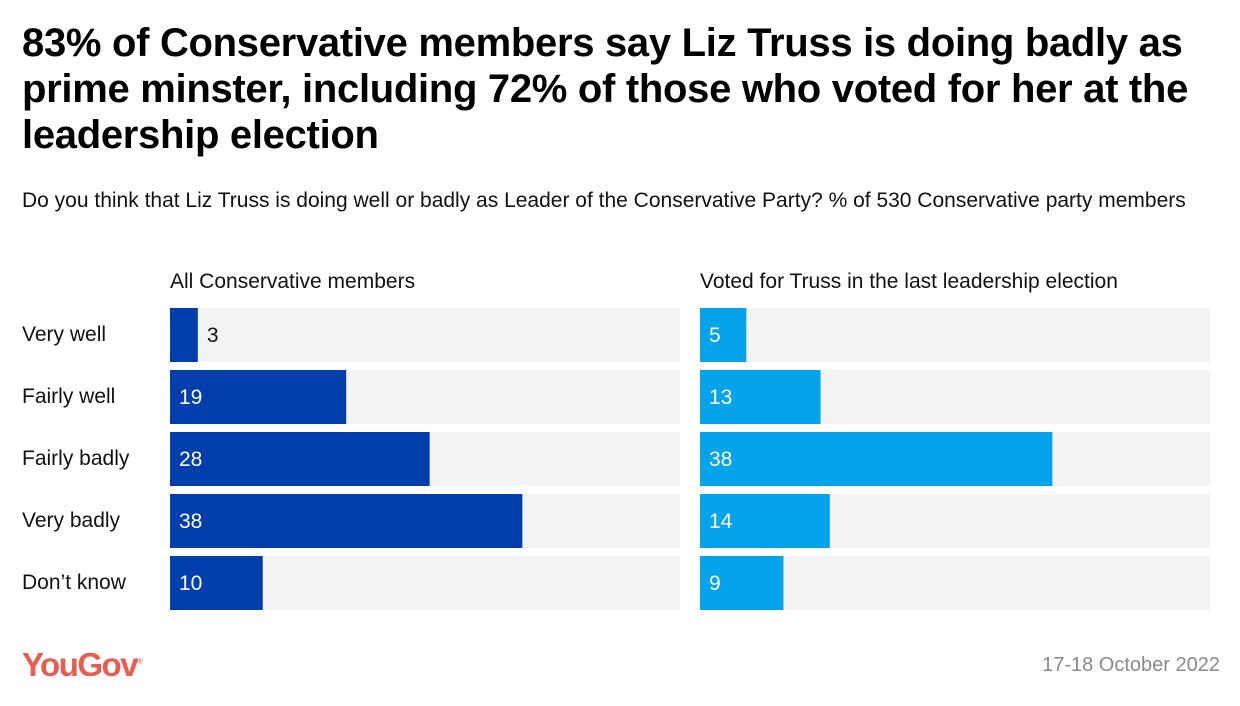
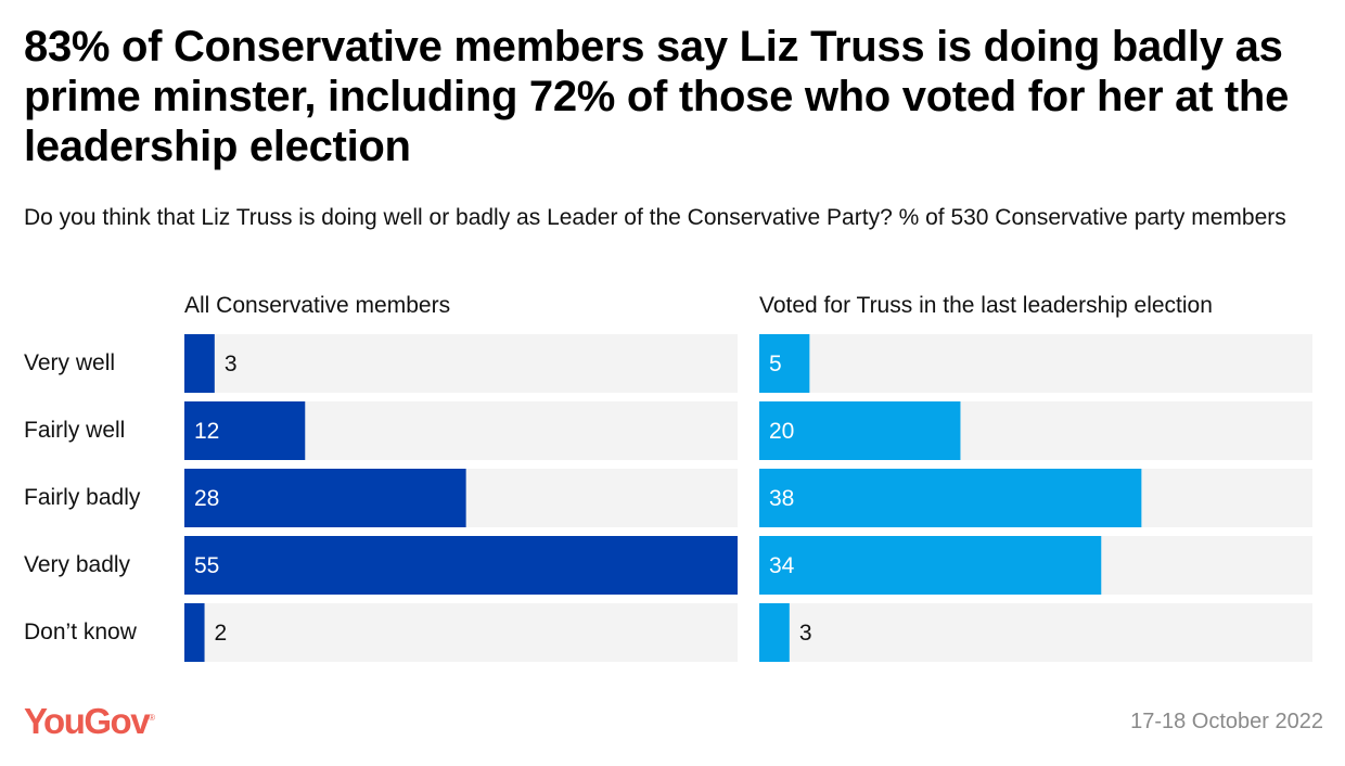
All Conservative members/Fairly well: 19 -> 12
Voted for Truss in the last leadership election/Fairly well: 13 -> 20
All Conservative members/Very badly: 38 -> 55
Voted for Truss in the last leadership election/Very badly: 14 -> 34
All Conservative members/Don’t know: 10 -> 2
Voted for Truss in the last leadership election/Don’t know: 9 -> 3
